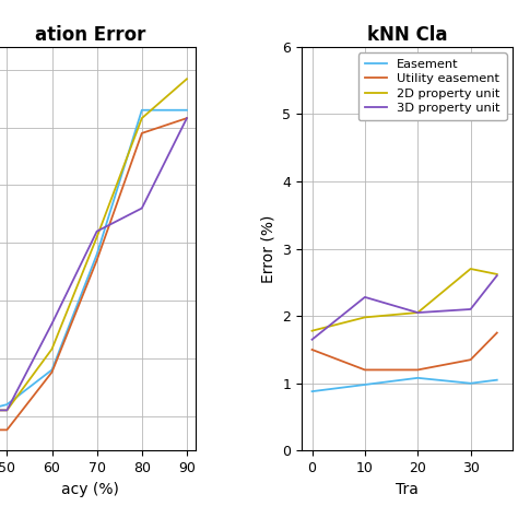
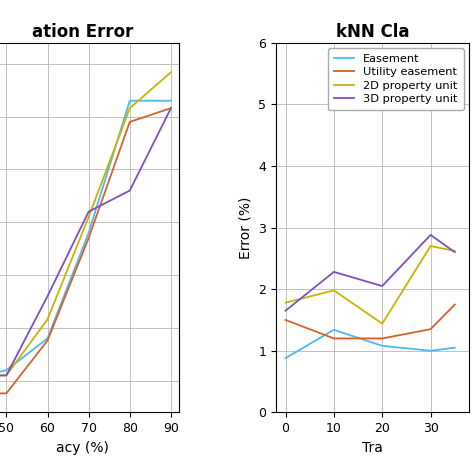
kNN Cla/Easement/10: 0.98 -> 1.34
kNN Cla/2D property unit/20: 2.05 -> 1.44
kNN Cla/3D property unit/30: 2.10 -> 2.88
